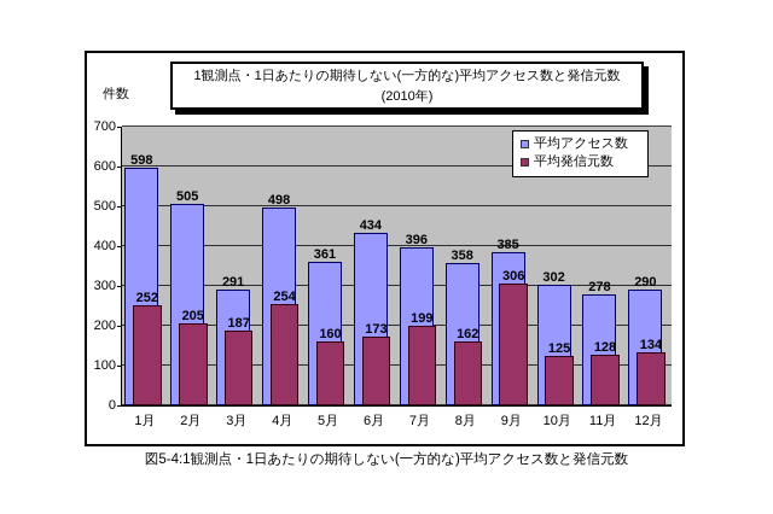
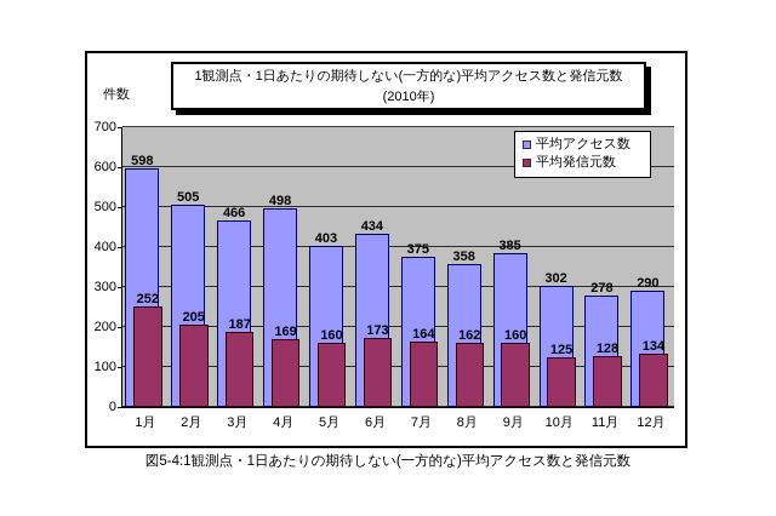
平均アクセス数/3月: 291 -> 466
平均発信元数/4月: 254 -> 169
平均アクセス数/5月: 361 -> 403
平均アクセス数/7月: 396 -> 375
平均発信元数/7月: 199 -> 164
平均発信元数/9月: 306 -> 160
